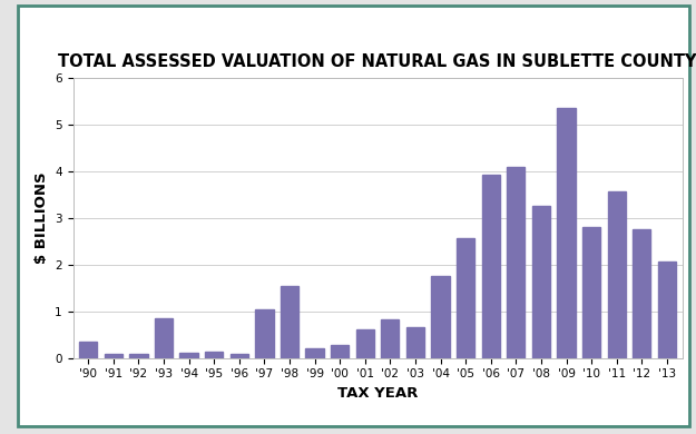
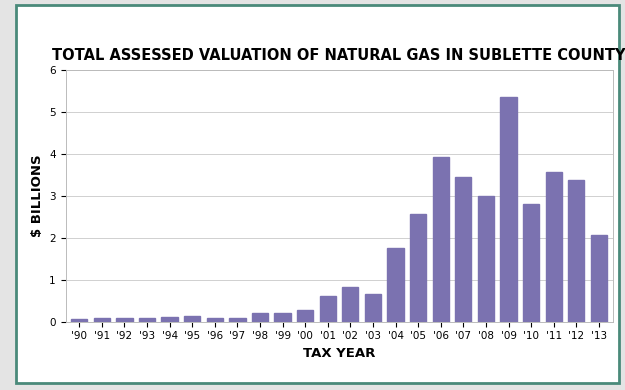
'90: 0.35 -> 0.06
'93: 0.85 -> 0.10
'97: 1.05 -> 0.10
'98: 1.55 -> 0.22
'07: 4.10 -> 3.46
'08: 3.25 -> 3.01
'12: 2.75 -> 3.37
